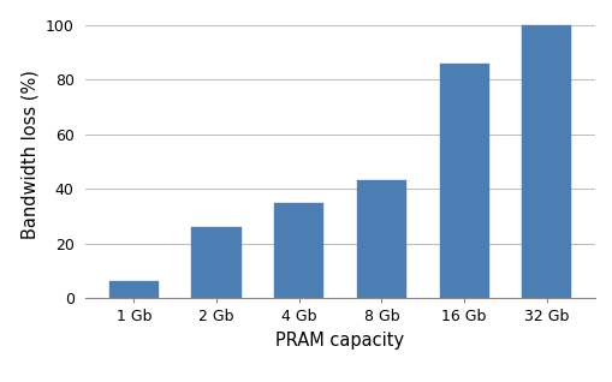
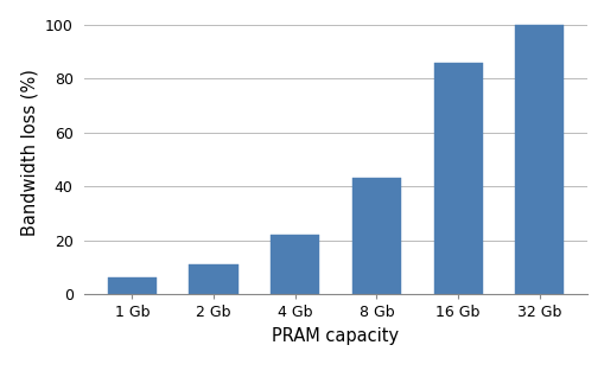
2 Gb: 26 -> 11
4 Gb: 35 -> 22
